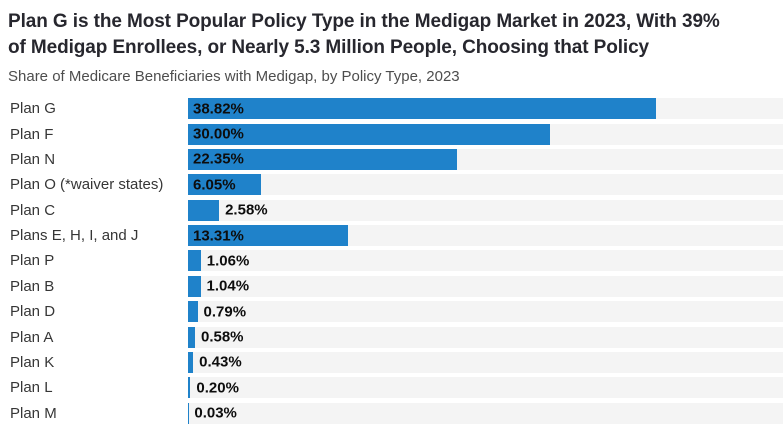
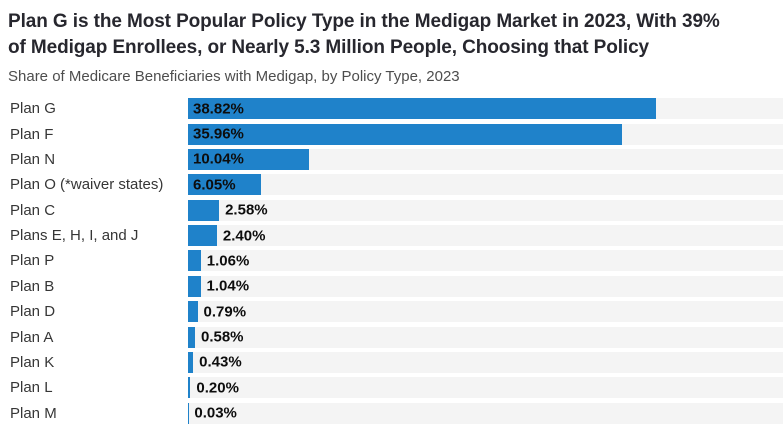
Plan F: 30.00% -> 35.96%
Plan N: 22.35% -> 10.04%
Plans E, H, I, and J: 13.31% -> 2.40%
